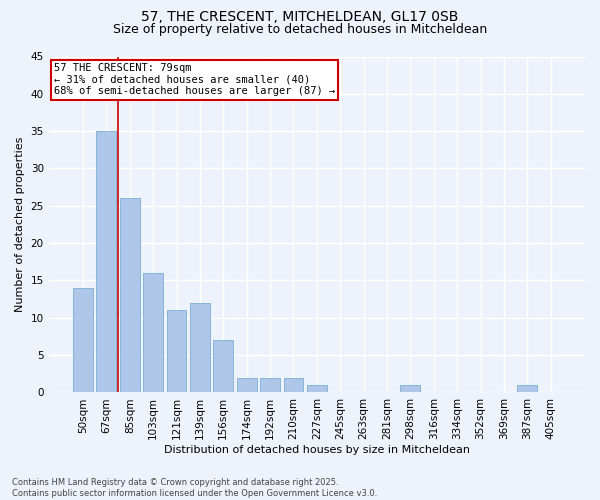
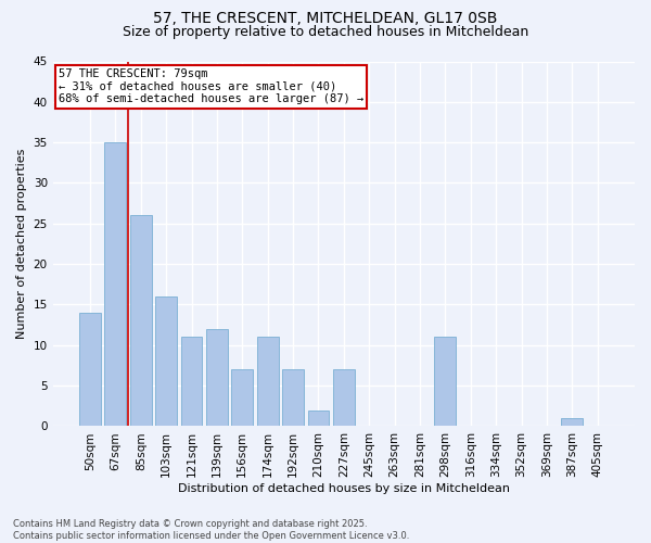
174sqm: 2 -> 11
192sqm: 2 -> 7
227sqm: 1 -> 7
298sqm: 1 -> 11
